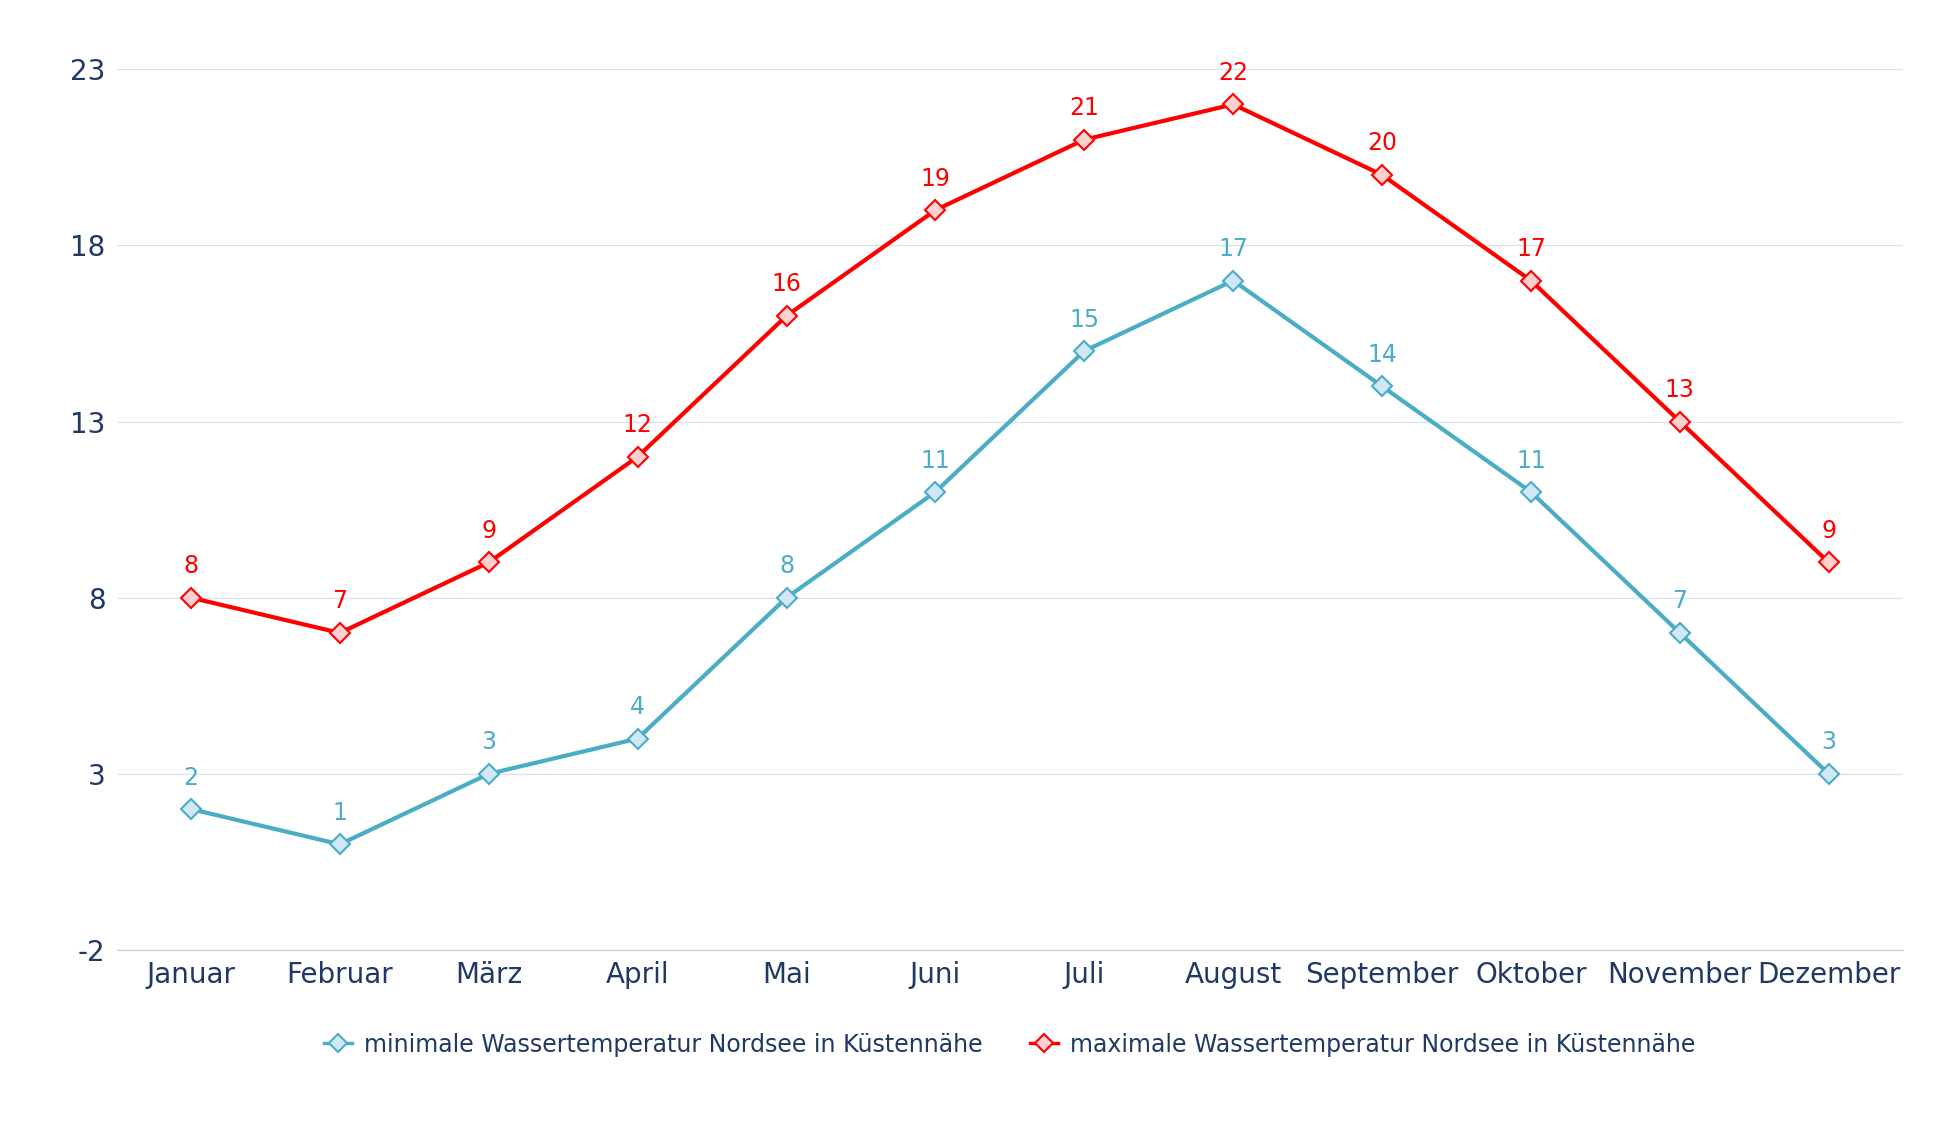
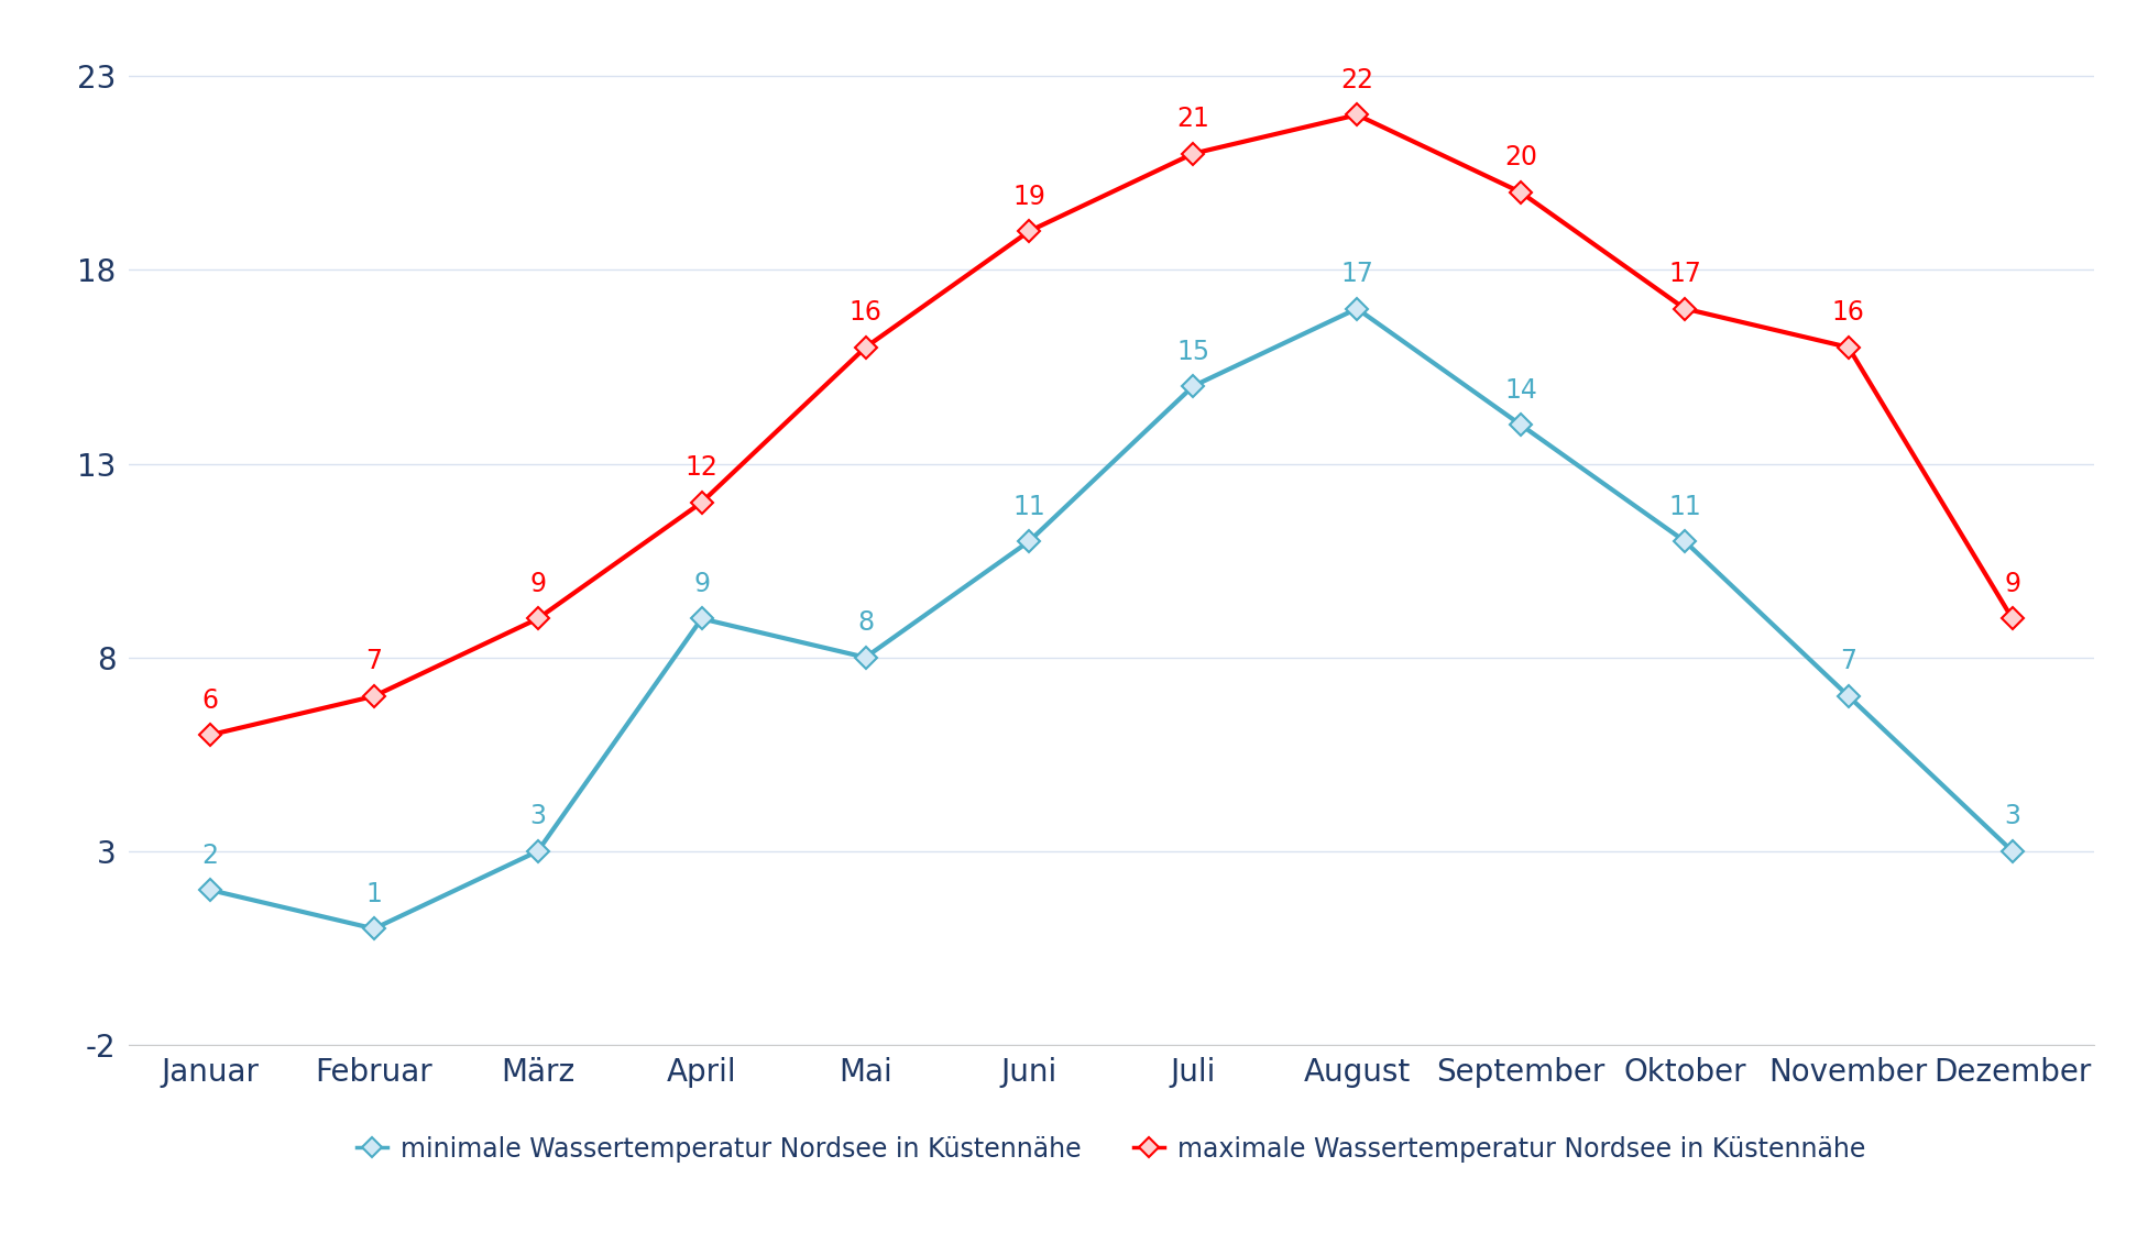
maximale Wassertemperatur Nordsee in Küstennähe/Januar: 8 -> 6
minimale Wassertemperatur Nordsee in Küstennähe/April: 4 -> 9
maximale Wassertemperatur Nordsee in Küstennähe/November: 13 -> 16
